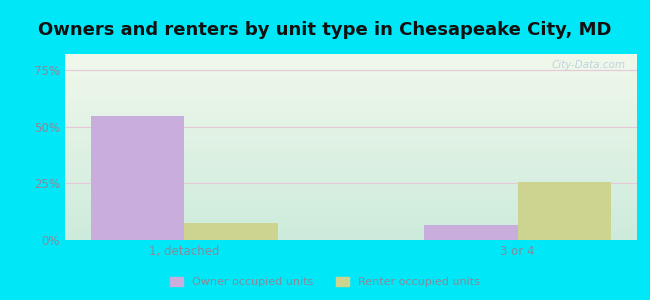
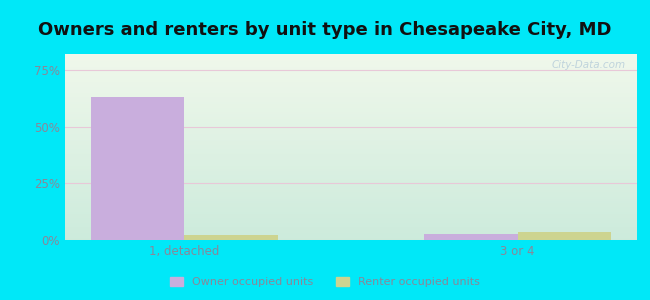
Owner occupied units/1, detached: 54.5% -> 63.0%
Renter occupied units/1, detached: 7.5% -> 2.0%
Owner occupied units/3 or 4: 6.5% -> 2.5%
Renter occupied units/3 or 4: 25.5% -> 3.5%
